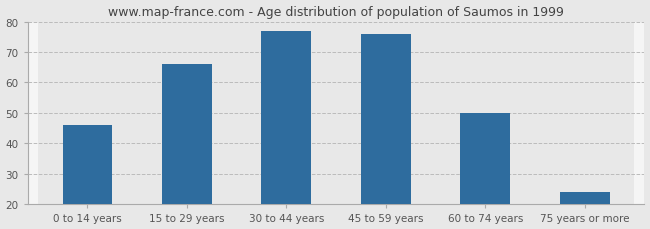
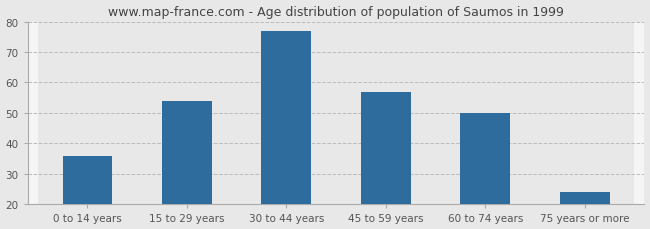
0 to 14 years: 46 -> 36
15 to 29 years: 66 -> 54
45 to 59 years: 76 -> 57
